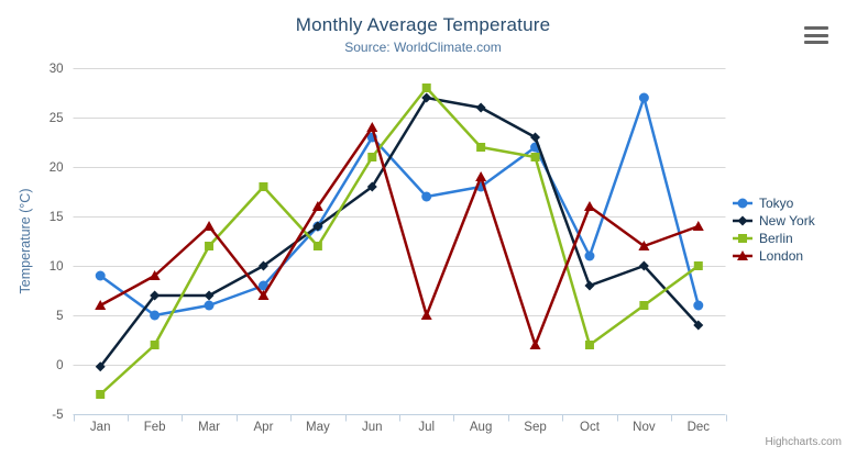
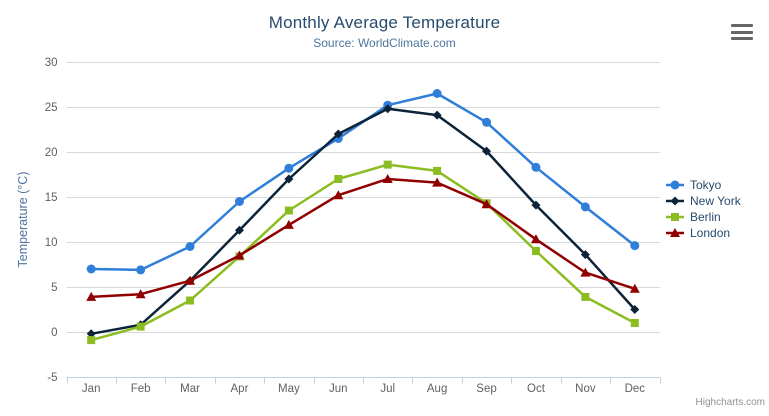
Tokyo/Jan: 9 -> 7
Berlin/Jan: -3 -> -1
London/Jan: 6 -> 4
Tokyo/Feb: 5 -> 7
New York/Feb: 7 -> 1
Berlin/Feb: 2 -> 1
London/Feb: 9 -> 4
Tokyo/Mar: 6 -> 10
New York/Mar: 7 -> 6
Berlin/Mar: 12 -> 4
London/Mar: 14 -> 6
Tokyo/Apr: 8 -> 14
New York/Apr: 10 -> 11
Berlin/Apr: 18 -> 8
London/Apr: 7 -> 8
Tokyo/May: 14 -> 18
New York/May: 14 -> 17
Berlin/May: 12 -> 14
London/May: 16 -> 12
Tokyo/Jun: 23 -> 22
New York/Jun: 18 -> 22
Berlin/Jun: 21 -> 17
London/Jun: 24 -> 15
Tokyo/Jul: 17 -> 25
New York/Jul: 27 -> 25
Berlin/Jul: 28 -> 19
London/Jul: 5 -> 17
Tokyo/Aug: 18 -> 26
New York/Aug: 26 -> 24
Berlin/Aug: 22 -> 18
London/Aug: 19 -> 17
Tokyo/Sep: 22 -> 23
New York/Sep: 23 -> 20
Berlin/Sep: 21 -> 14
London/Sep: 2 -> 14
Tokyo/Oct: 11 -> 18
New York/Oct: 8 -> 14
Berlin/Oct: 2 -> 9
London/Oct: 16 -> 10
Tokyo/Nov: 27 -> 14
New York/Nov: 10 -> 9
Berlin/Nov: 6 -> 4
London/Nov: 12 -> 7
Tokyo/Dec: 6 -> 10
New York/Dec: 4 -> 2
Berlin/Dec: 10 -> 1
London/Dec: 14 -> 5
